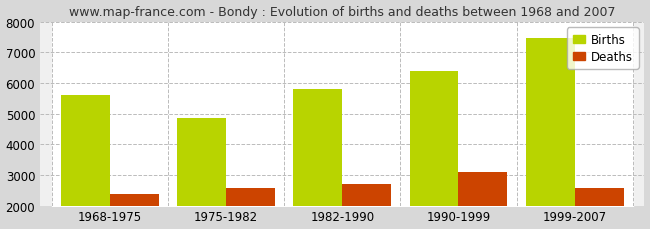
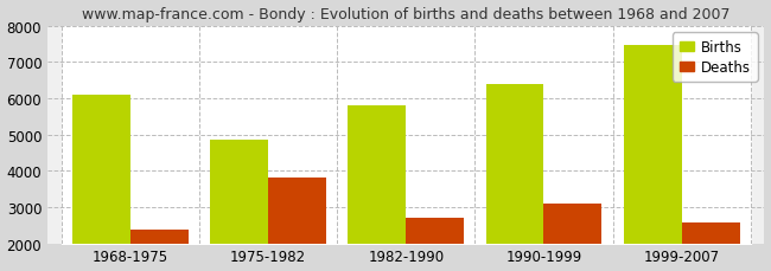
Births/1968-1975: 5600 -> 6100
Deaths/1975-1982: 2580 -> 3800
